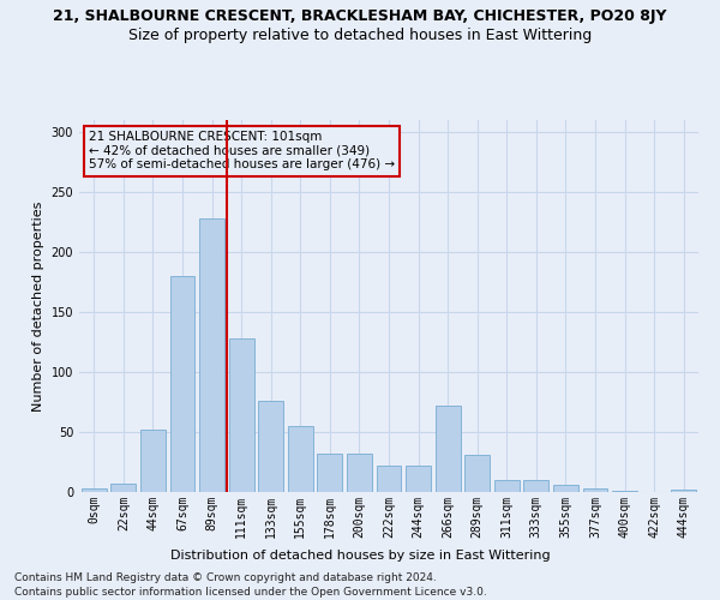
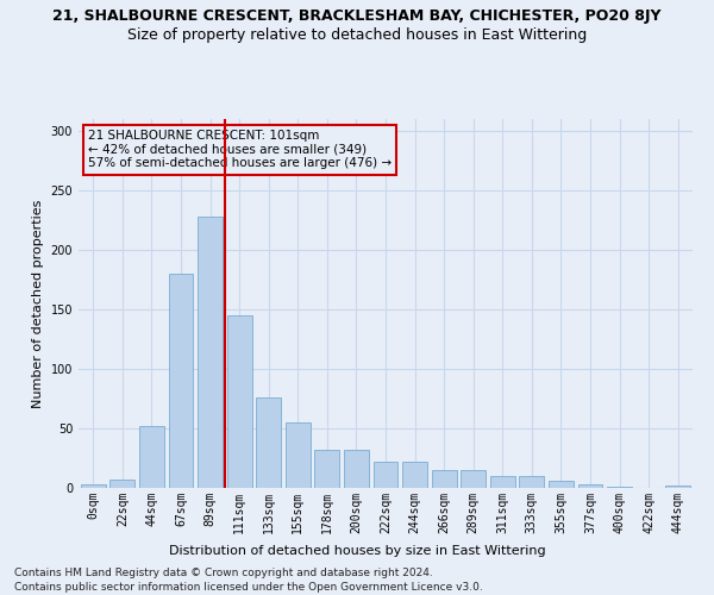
111sqm: 128 -> 145
266sqm: 72 -> 15
289sqm: 31 -> 15
